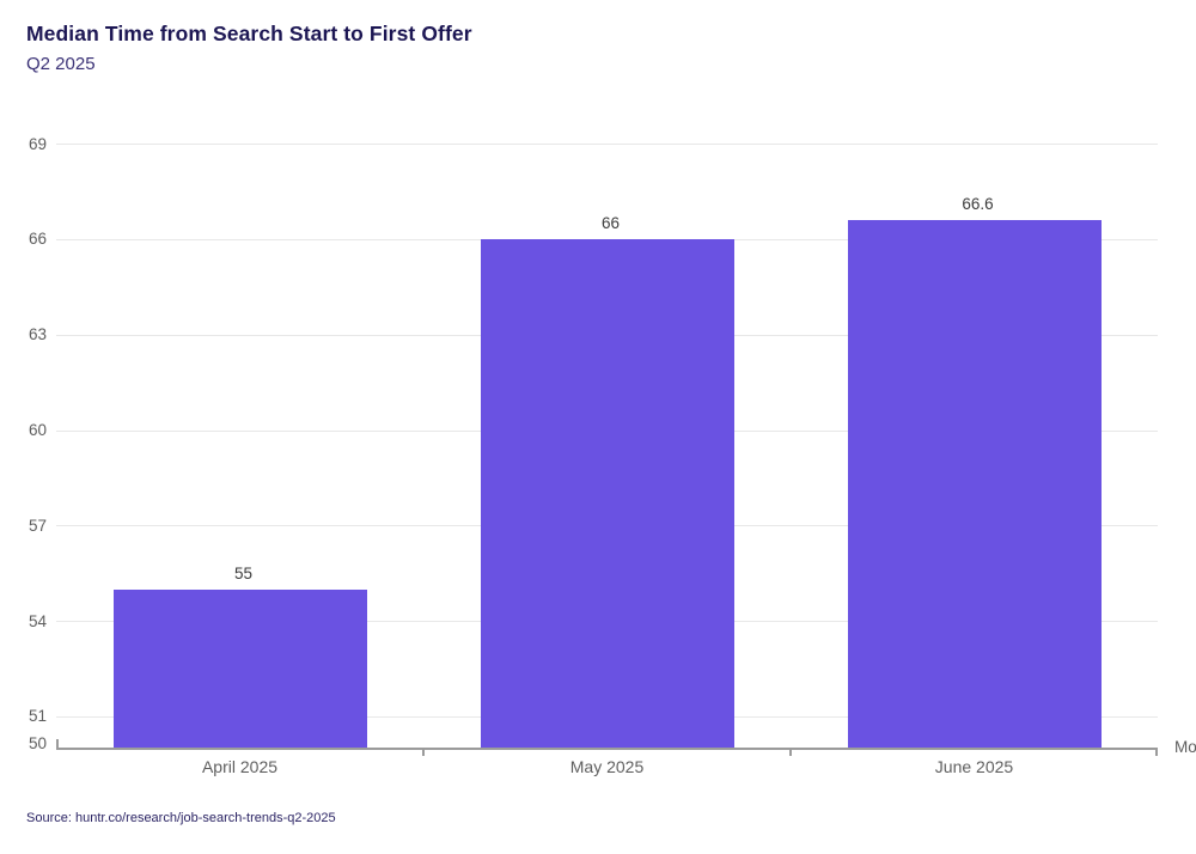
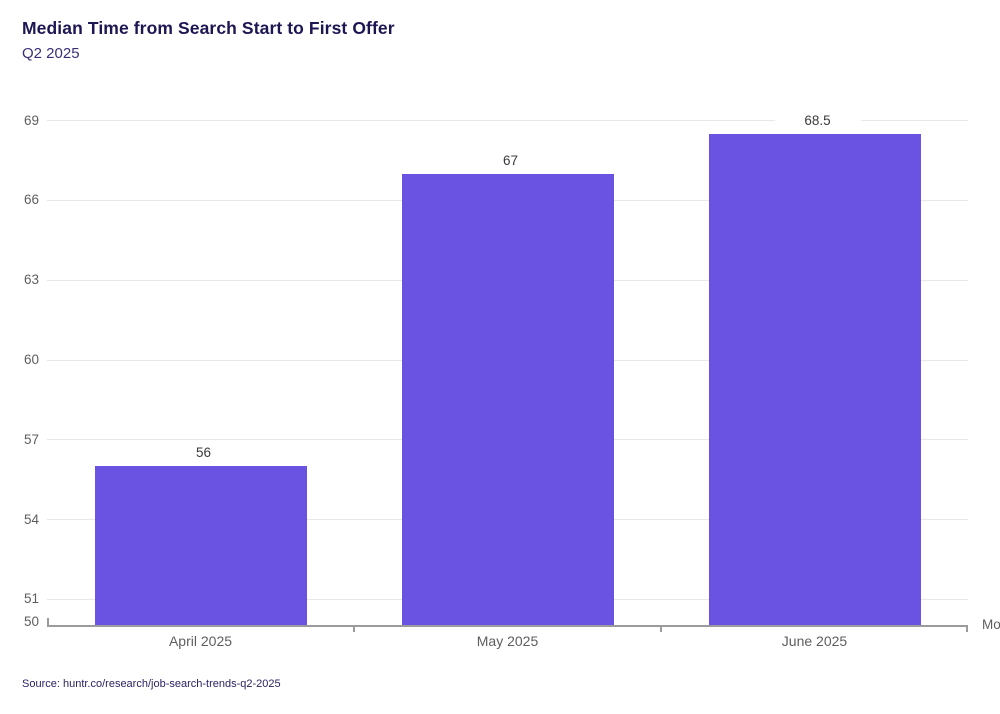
April 2025: 55 -> 56
May 2025: 66 -> 67
June 2025: 66.6 -> 68.5
